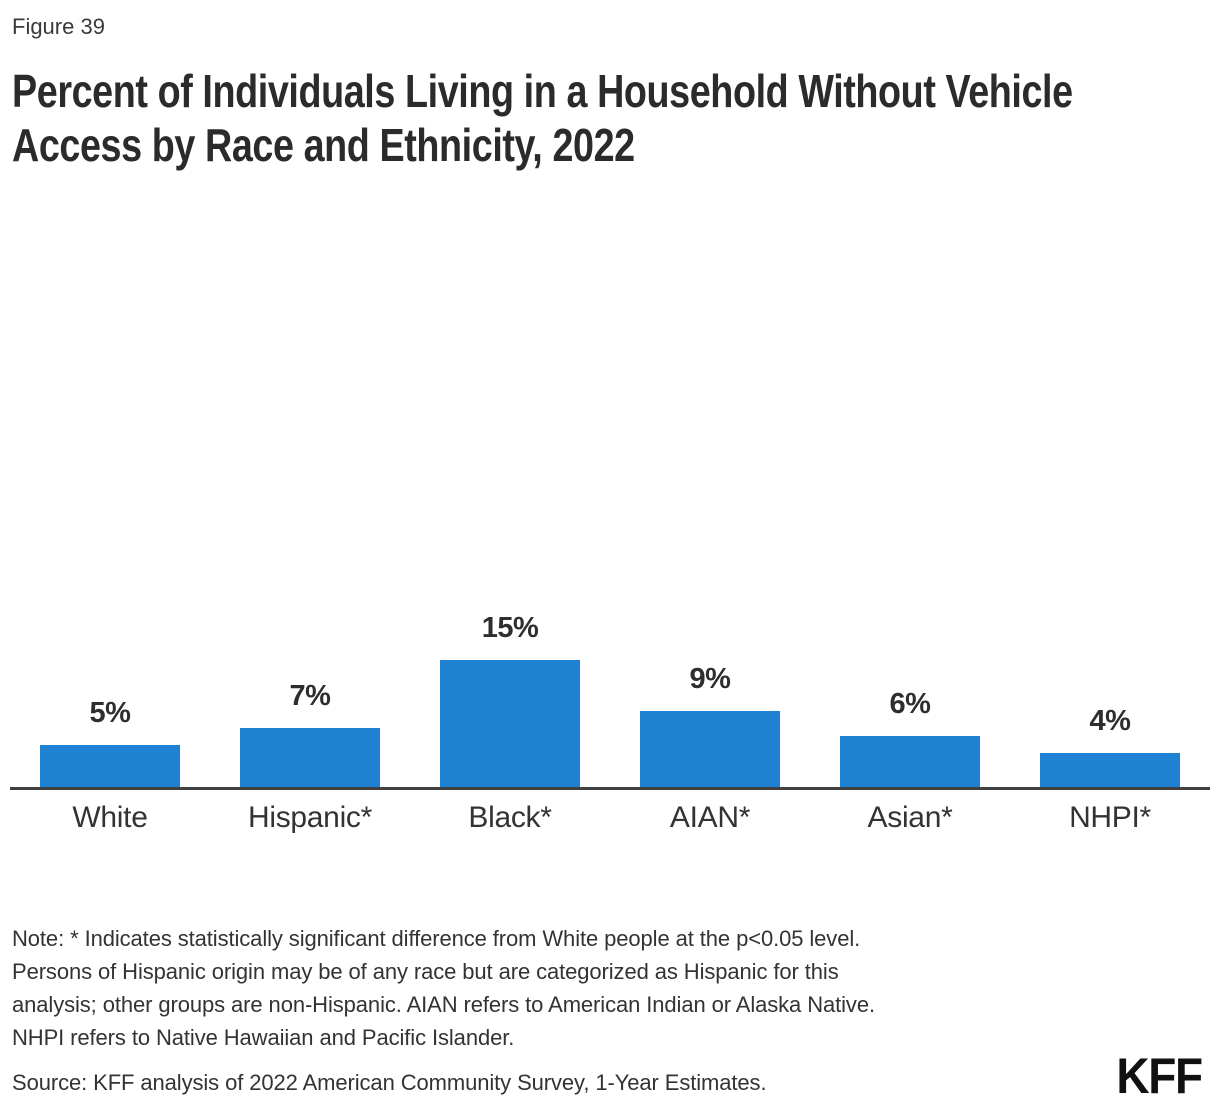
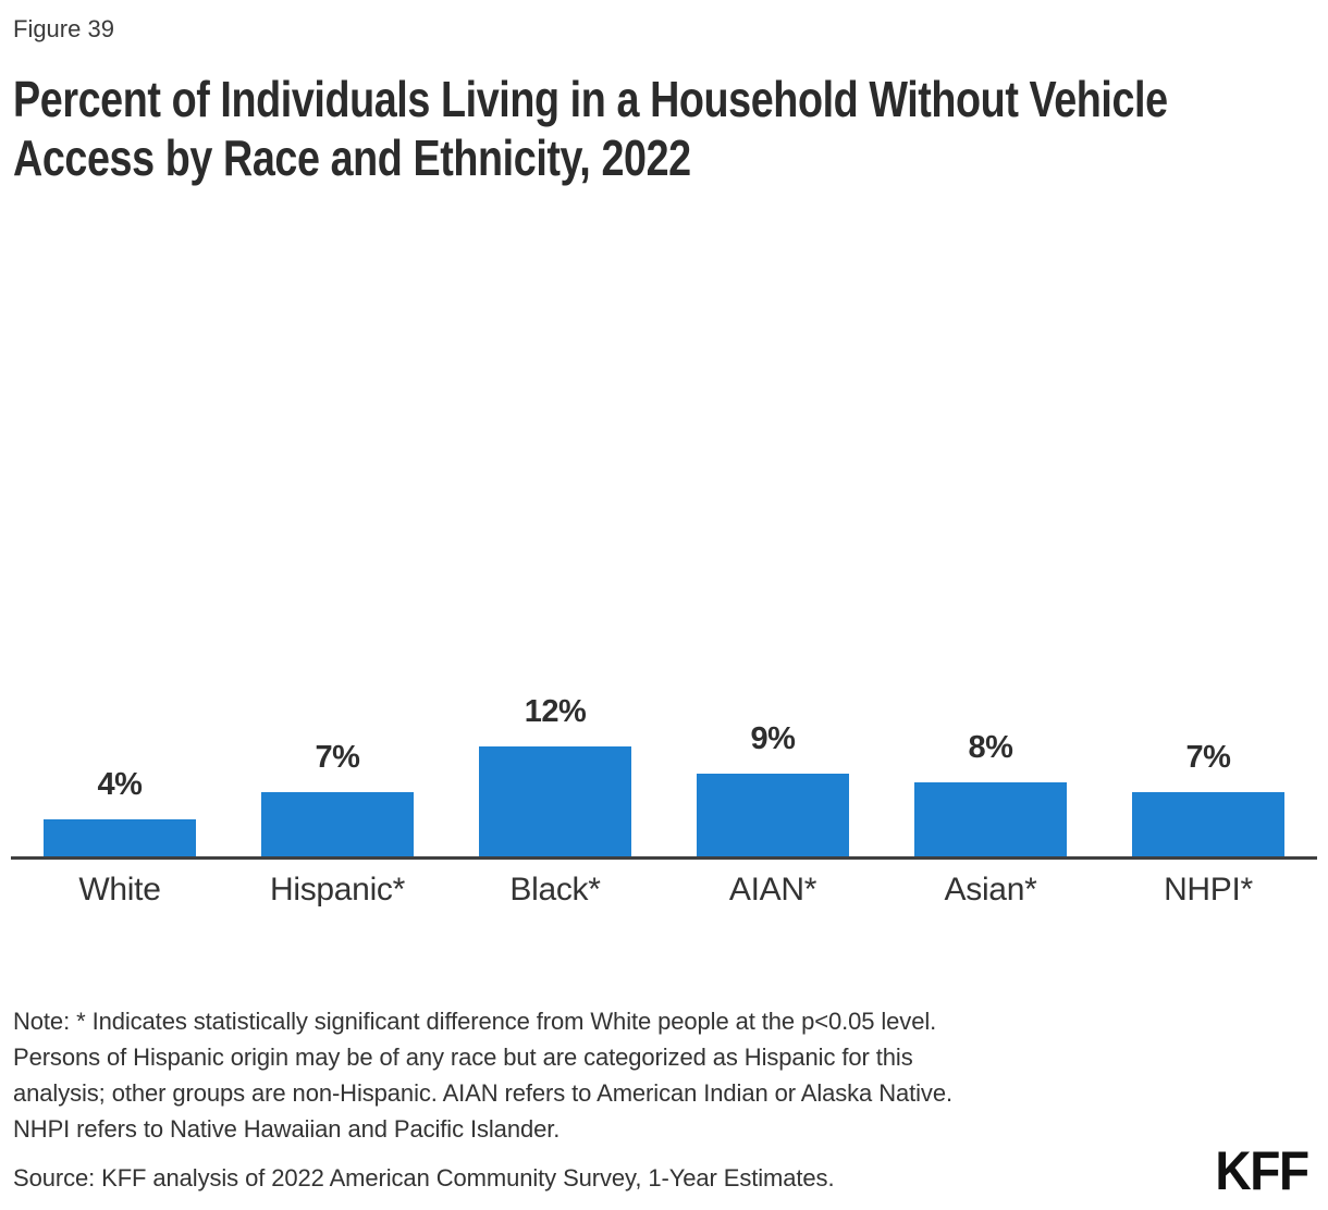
White: 5% -> 4%
Black*: 15% -> 12%
Asian*: 6% -> 8%
NHPI*: 4% -> 7%
